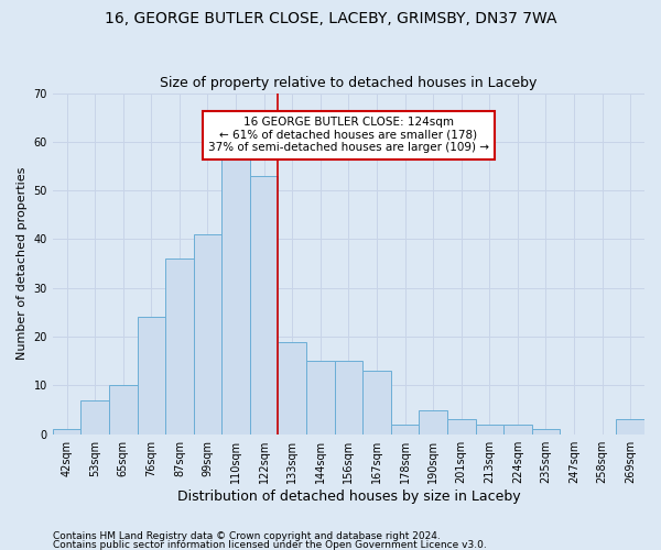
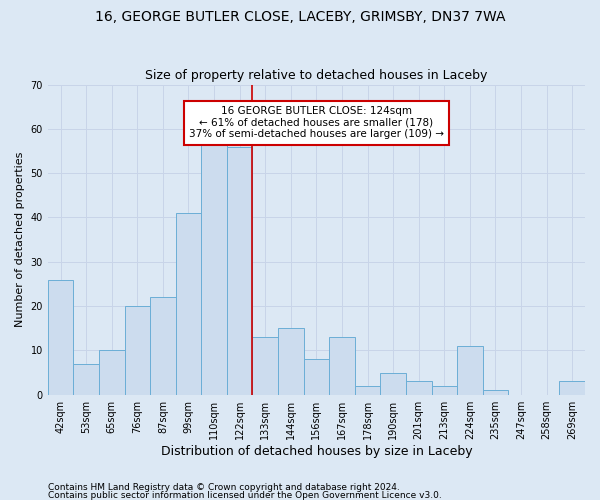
42sqm: 1 -> 26
76sqm: 24 -> 20
87sqm: 36 -> 22
122sqm: 53 -> 56
133sqm: 19 -> 13
156sqm: 15 -> 8
224sqm: 2 -> 11
